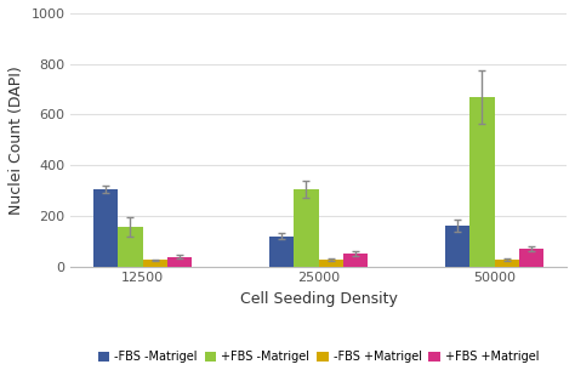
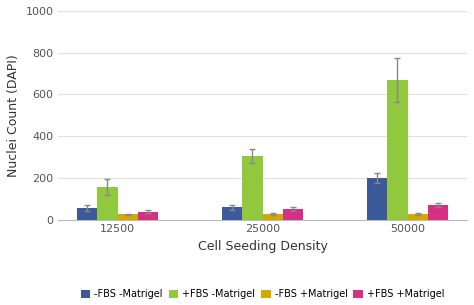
-FBS -Matrigel/12500: 305 -> 55
-FBS -Matrigel/25000: 120 -> 60
-FBS -Matrigel/50000: 160 -> 200
